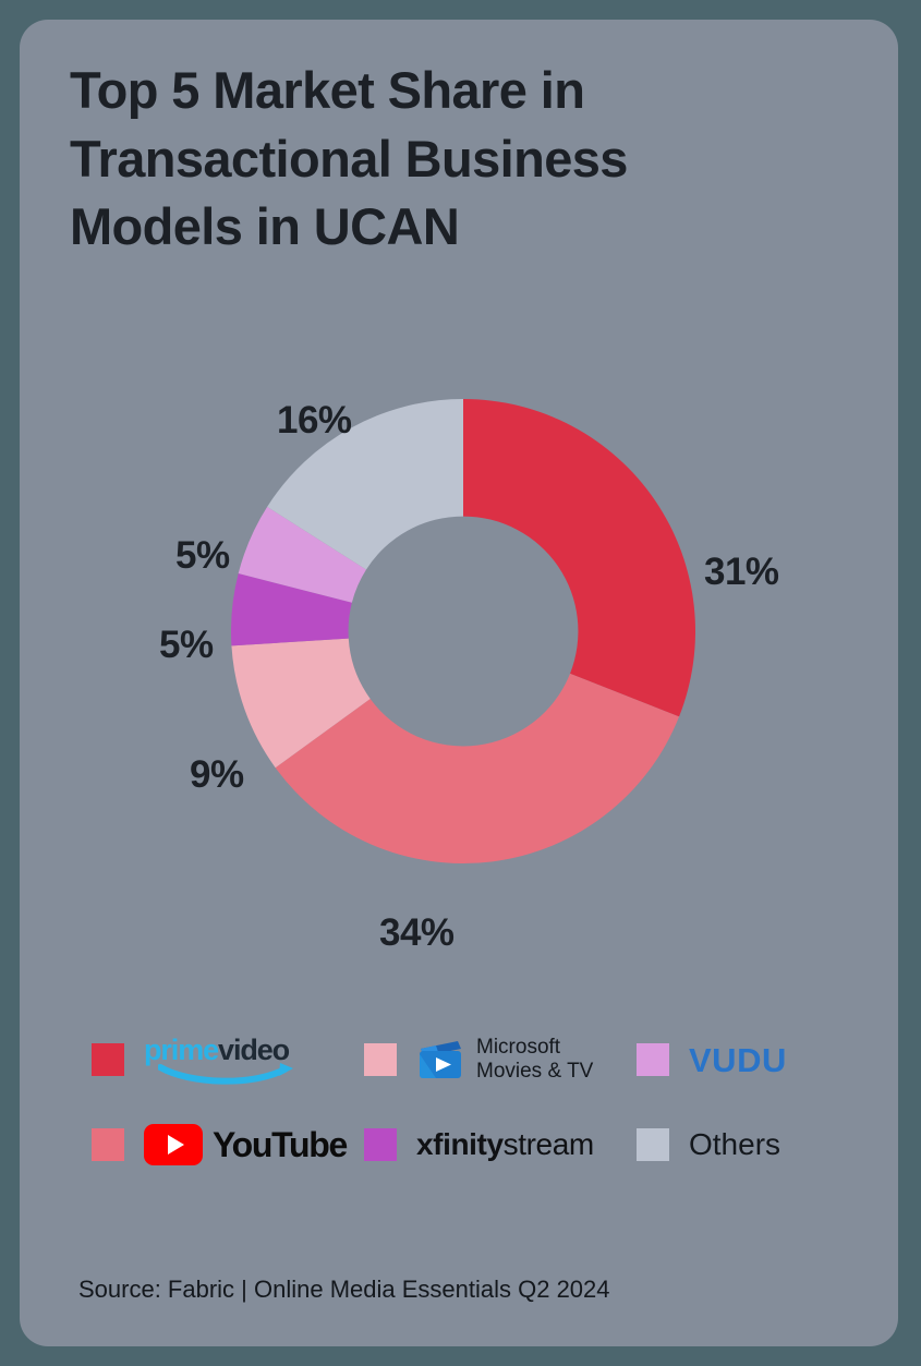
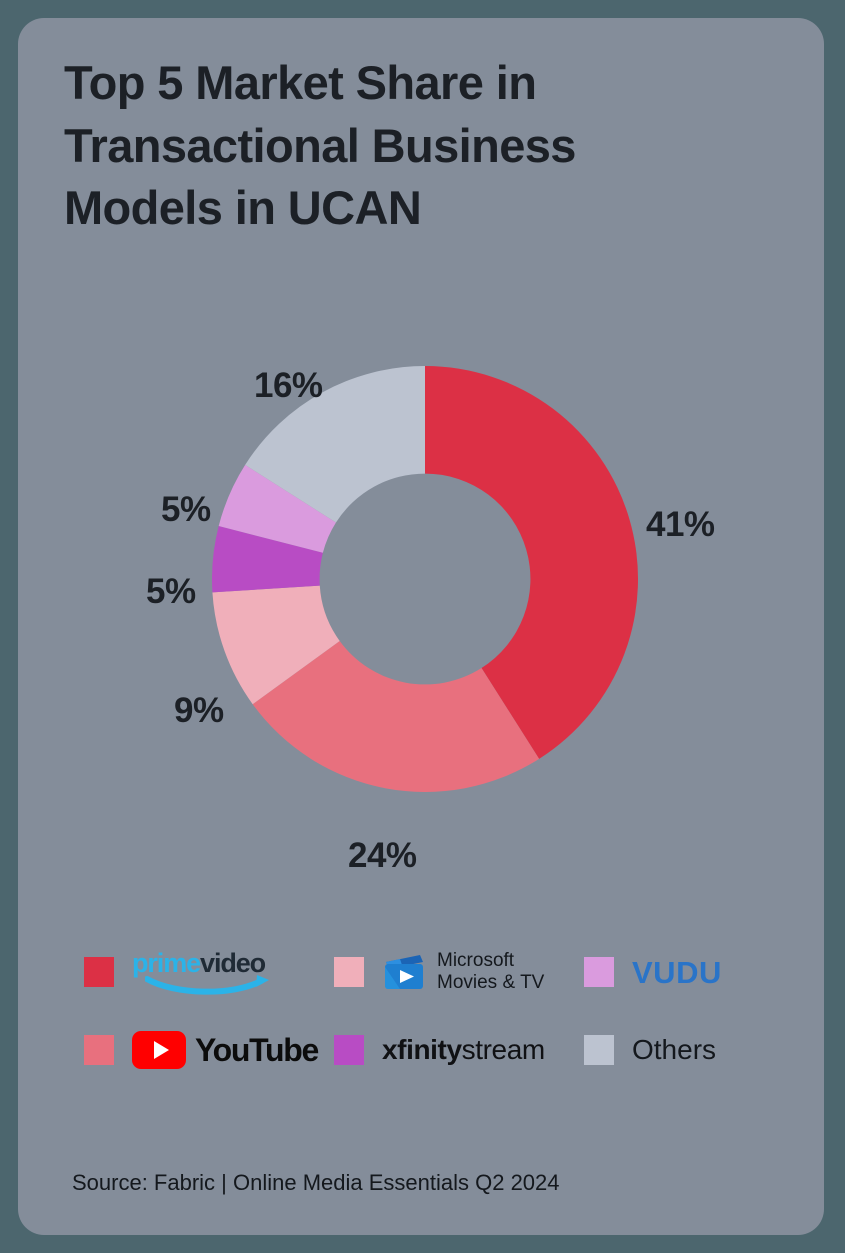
prime video: 31% -> 41%
YouTube: 34% -> 24%
